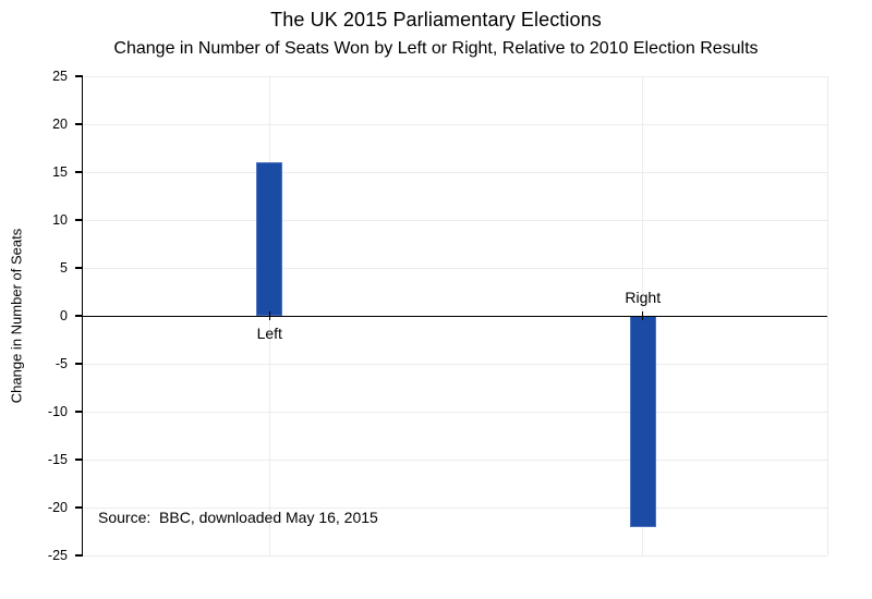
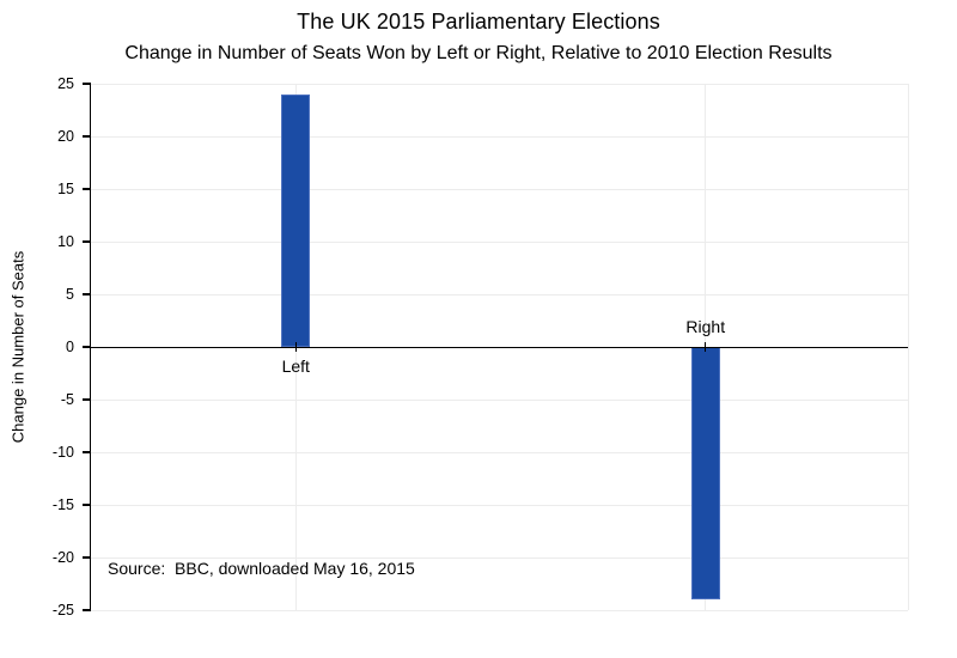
Left: 16 -> 24
Right: -22 -> -24
